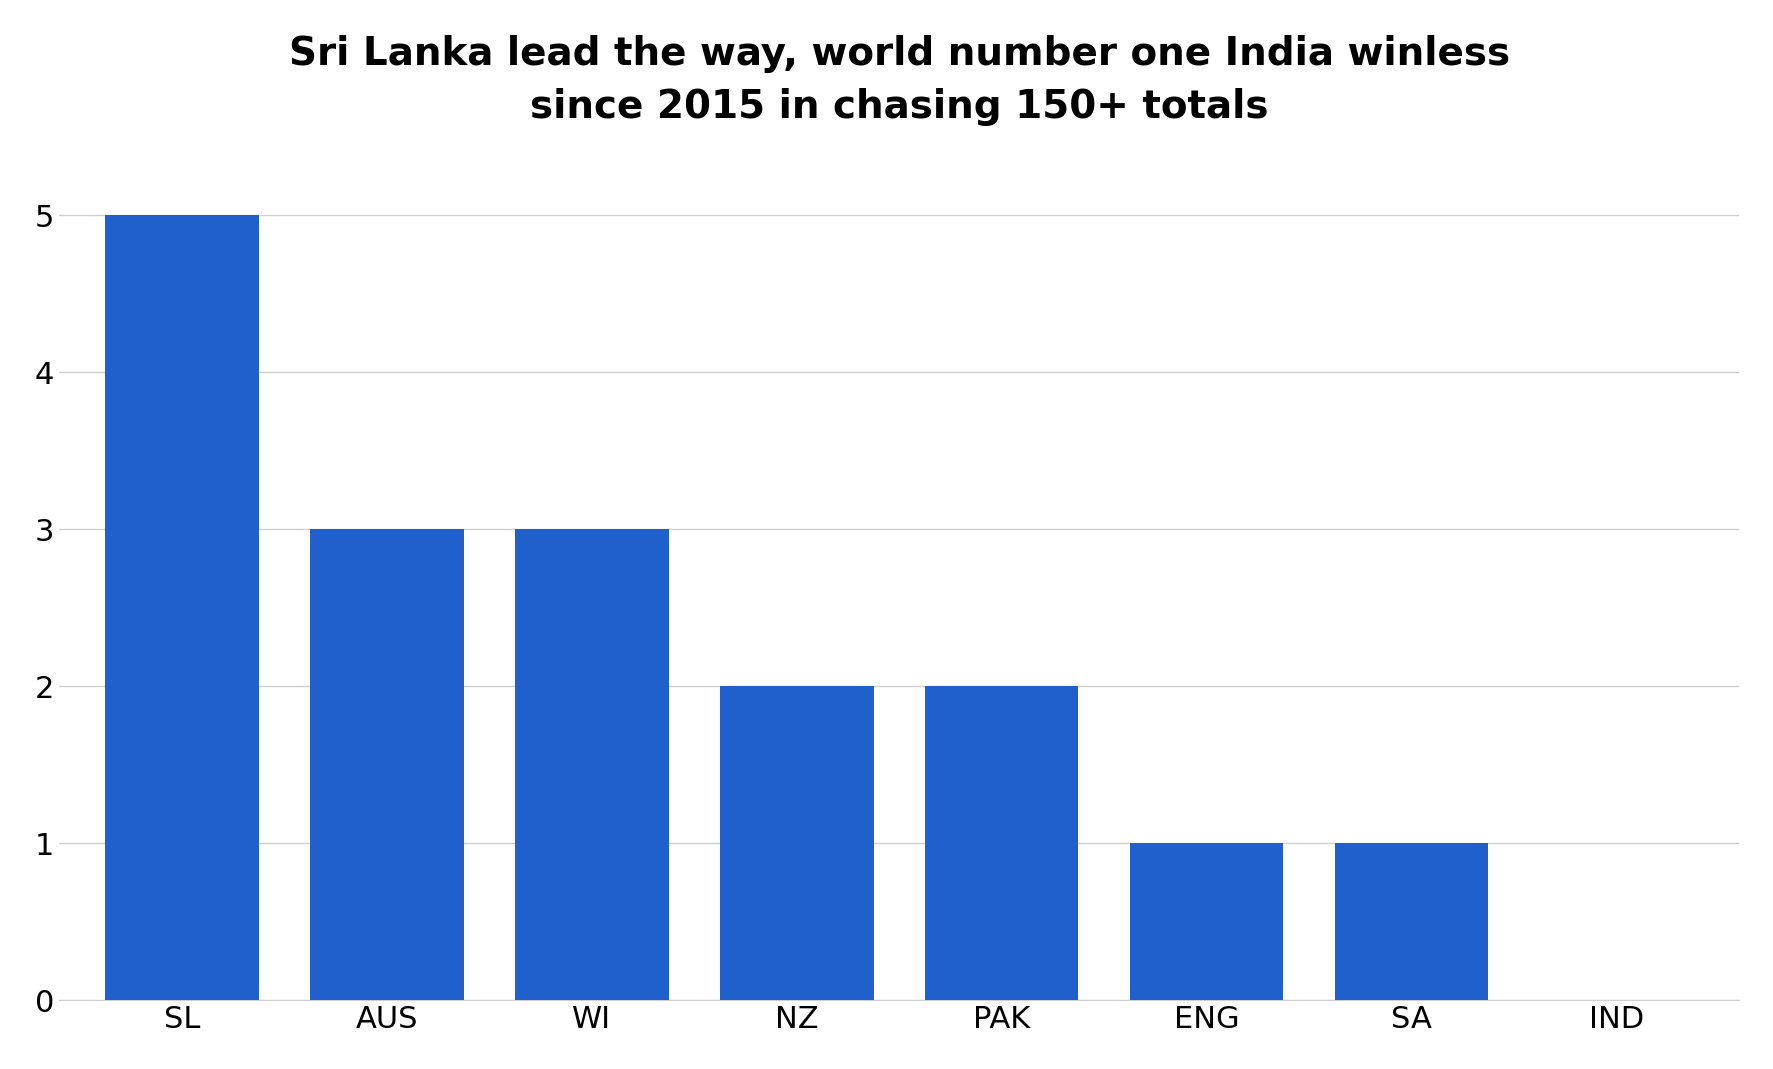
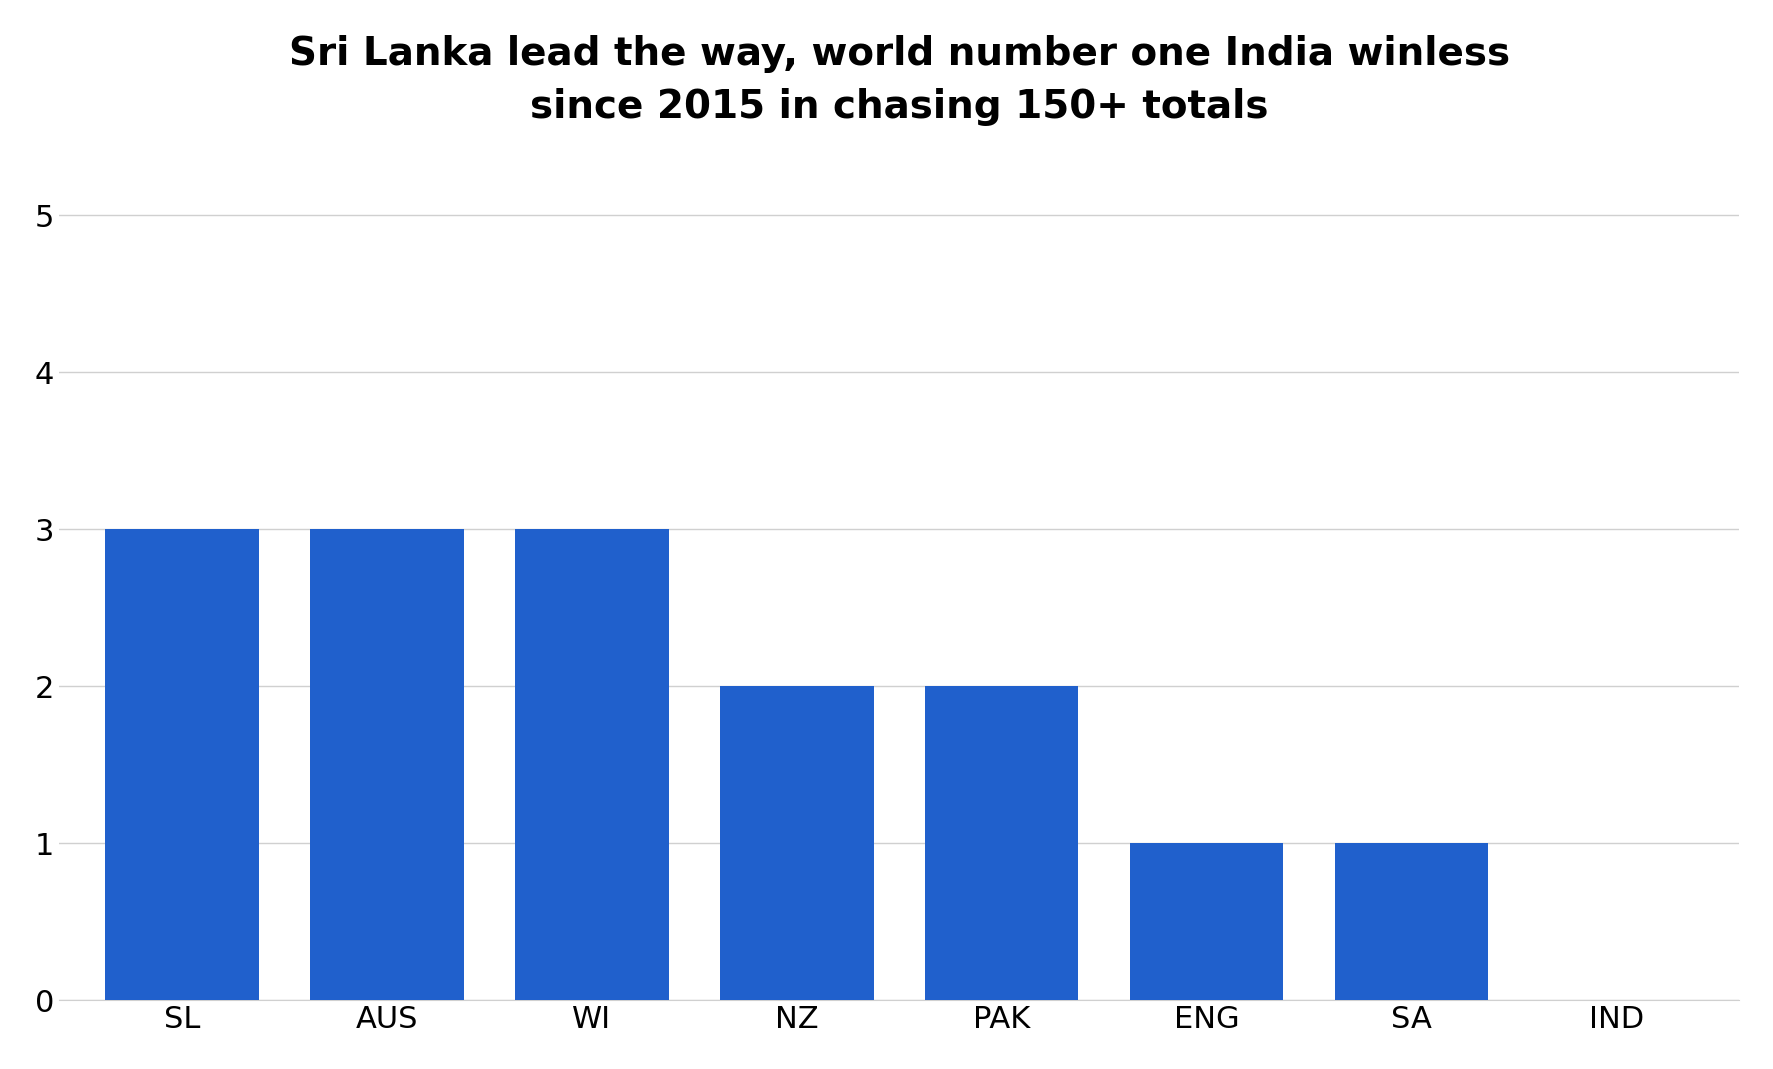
SL: 5 -> 3
